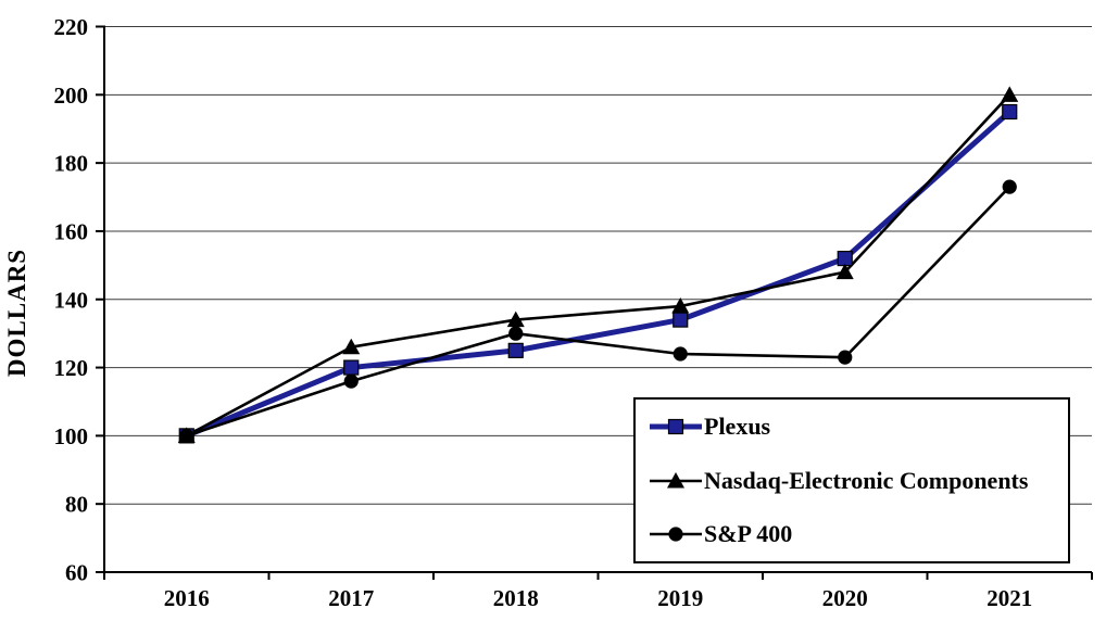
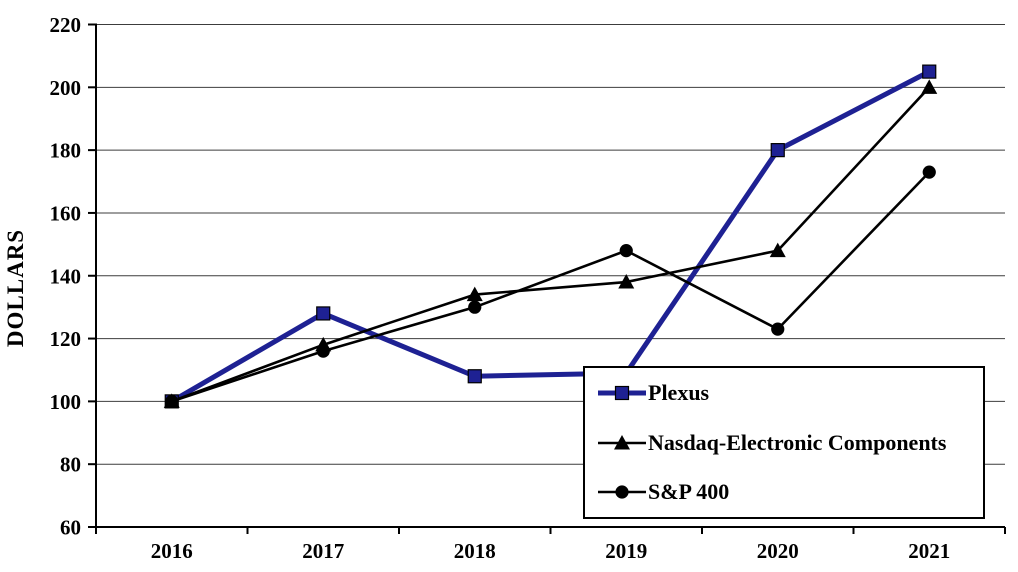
Plexus/2017: 120 -> 128
Nasdaq-Electronic Components/2017: 126 -> 118
Plexus/2018: 125 -> 108
Plexus/2019: 134 -> 109
S&P 400/2019: 124 -> 148
Plexus/2020: 152 -> 180
Plexus/2021: 195 -> 205
